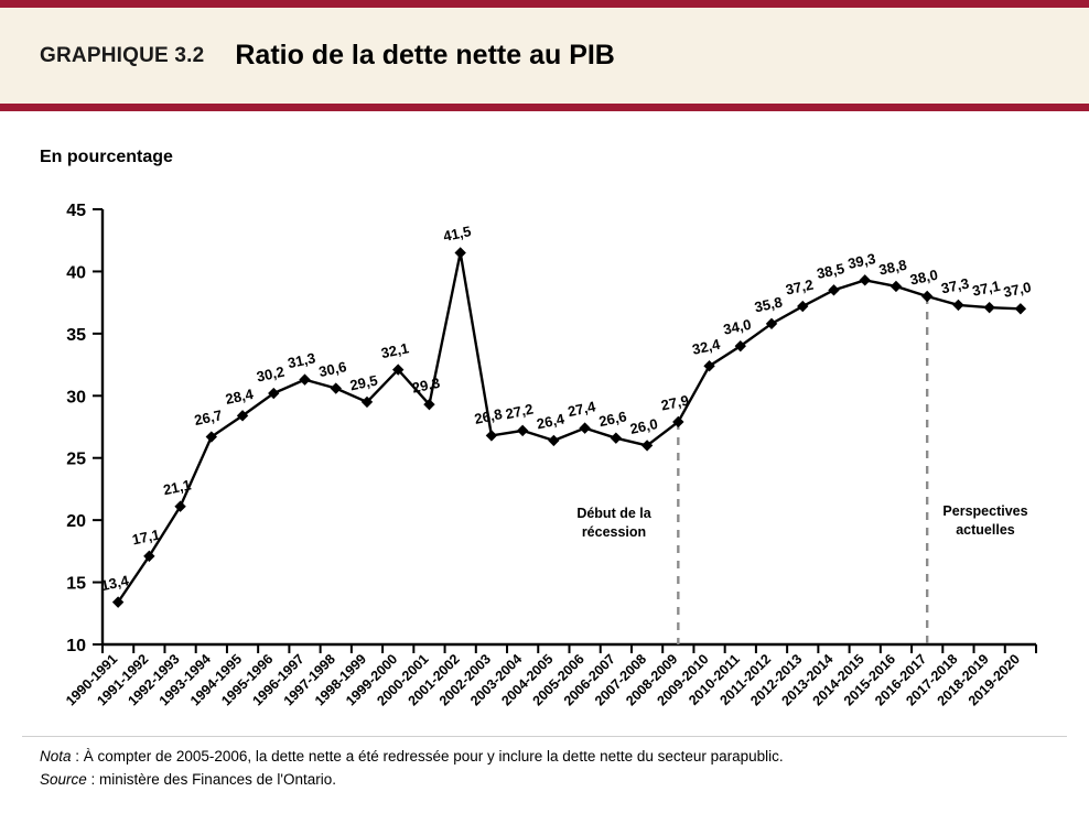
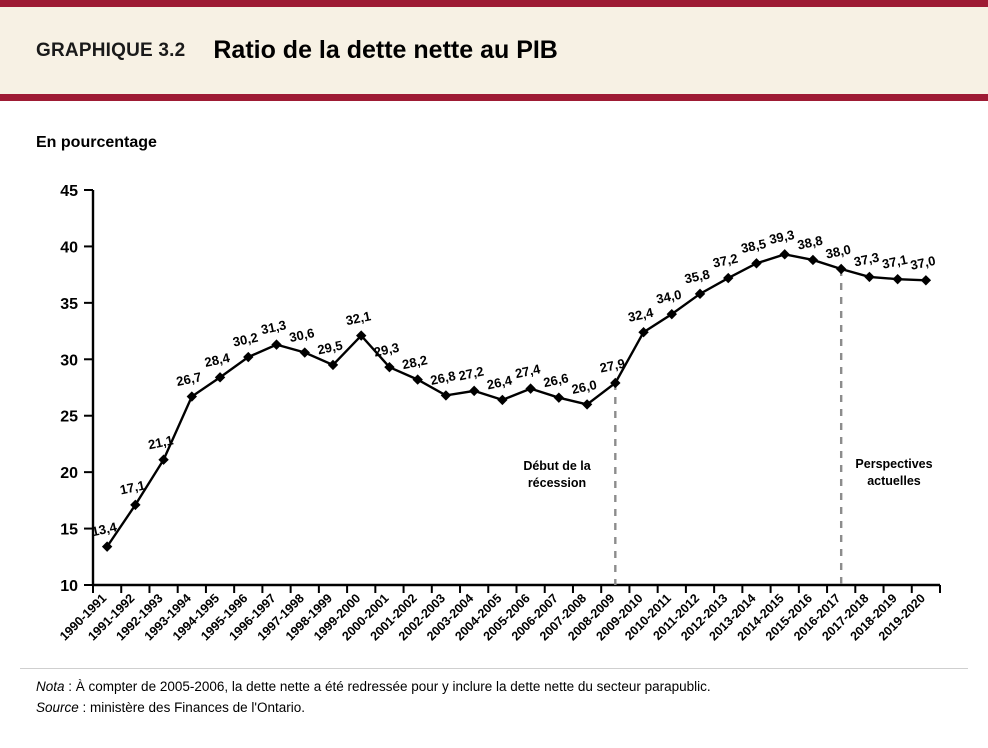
2001-2002: 41,5 -> 28,2
